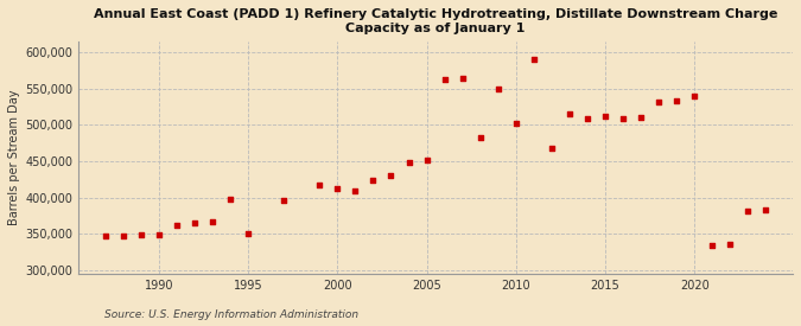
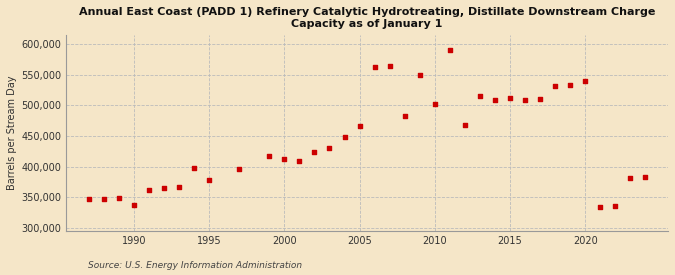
1990: 349,000 -> 338,000
1995: 350,000 -> 378,000
2005: 452,000 -> 466,000
